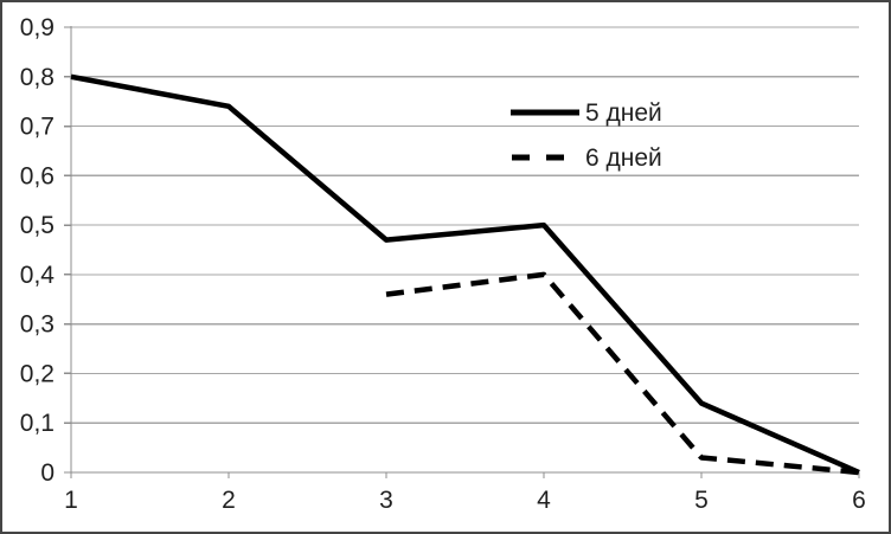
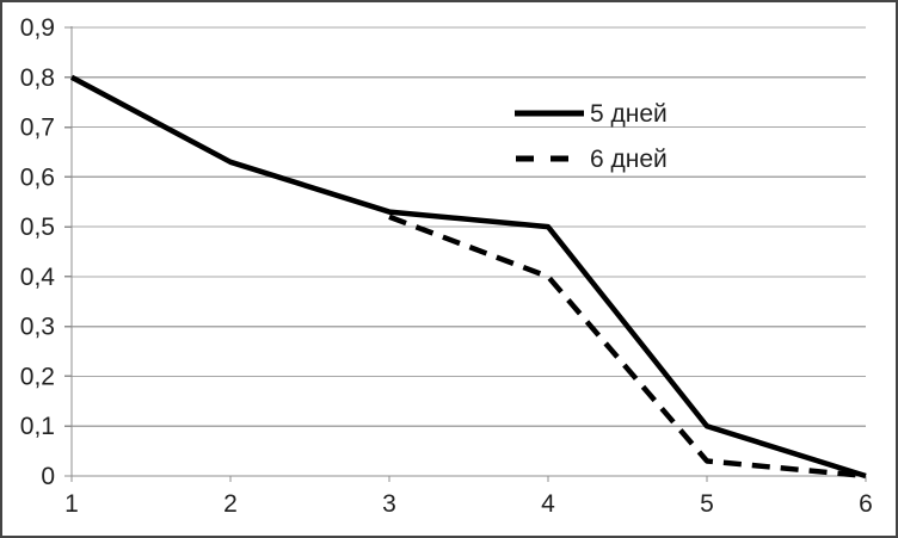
5 дней/2: 0,74 -> 0,63
5 дней/3: 0,47 -> 0,53
6 дней/3: 0,36 -> 0,52
5 дней/5: 0,14 -> 0,10
